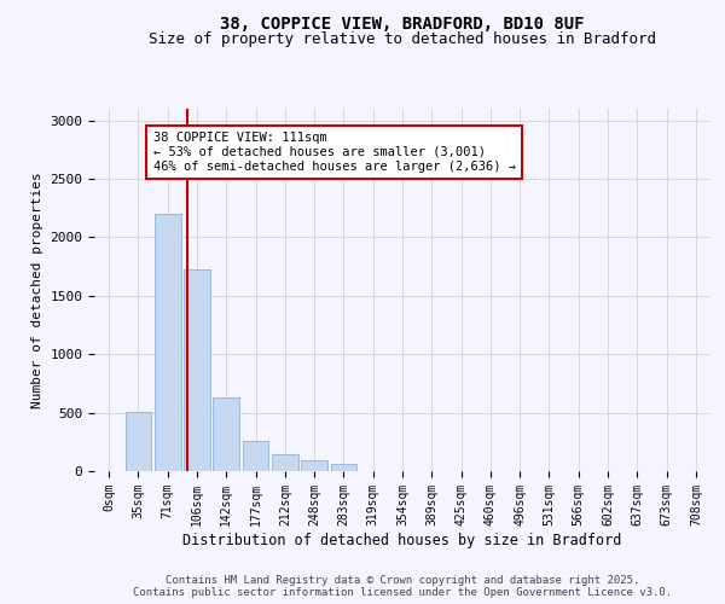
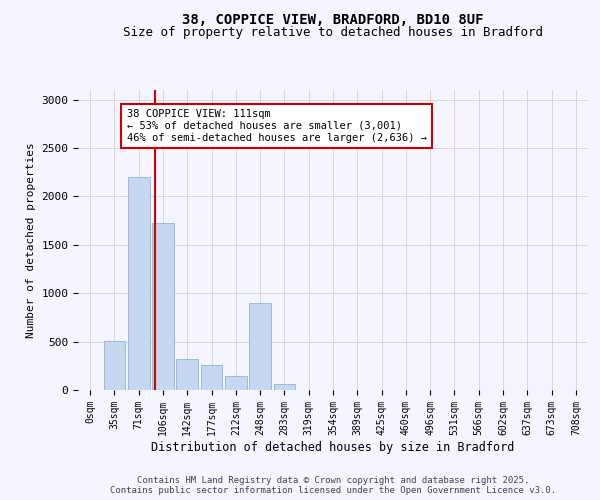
142sqm: 630 -> 320
248sqm: 90 -> 900
